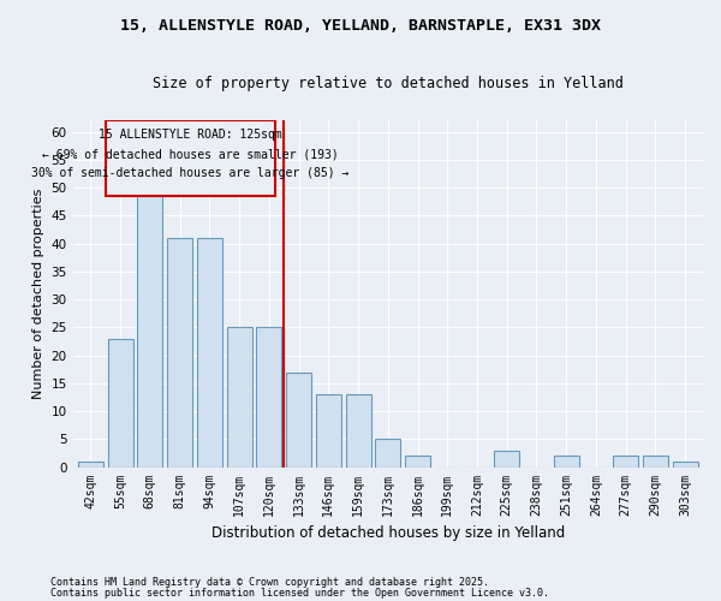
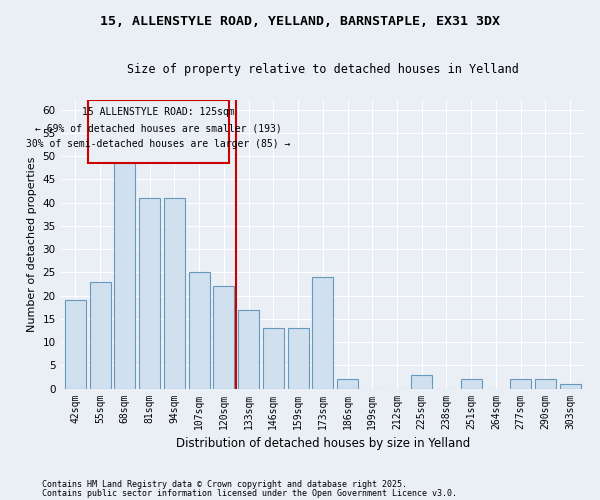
42sqm: 1 -> 19
120sqm: 25 -> 22
173sqm: 5 -> 24
